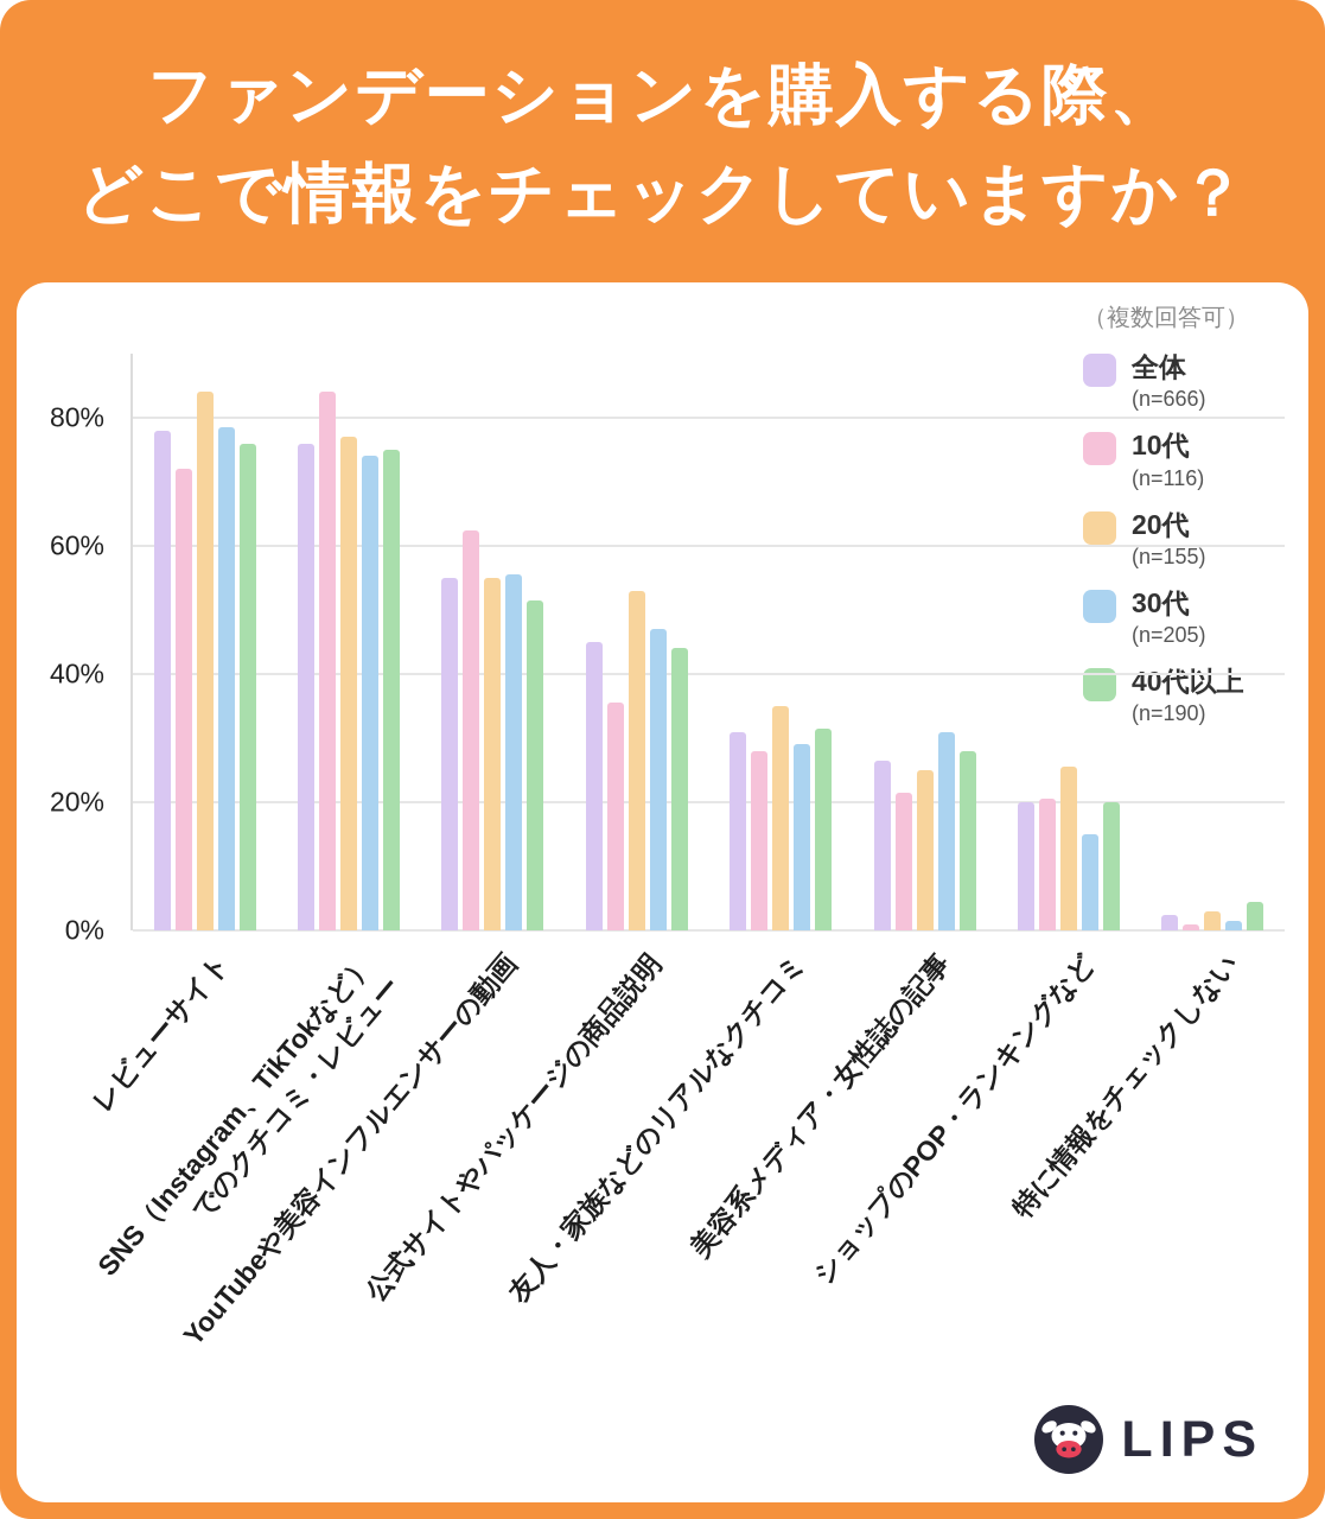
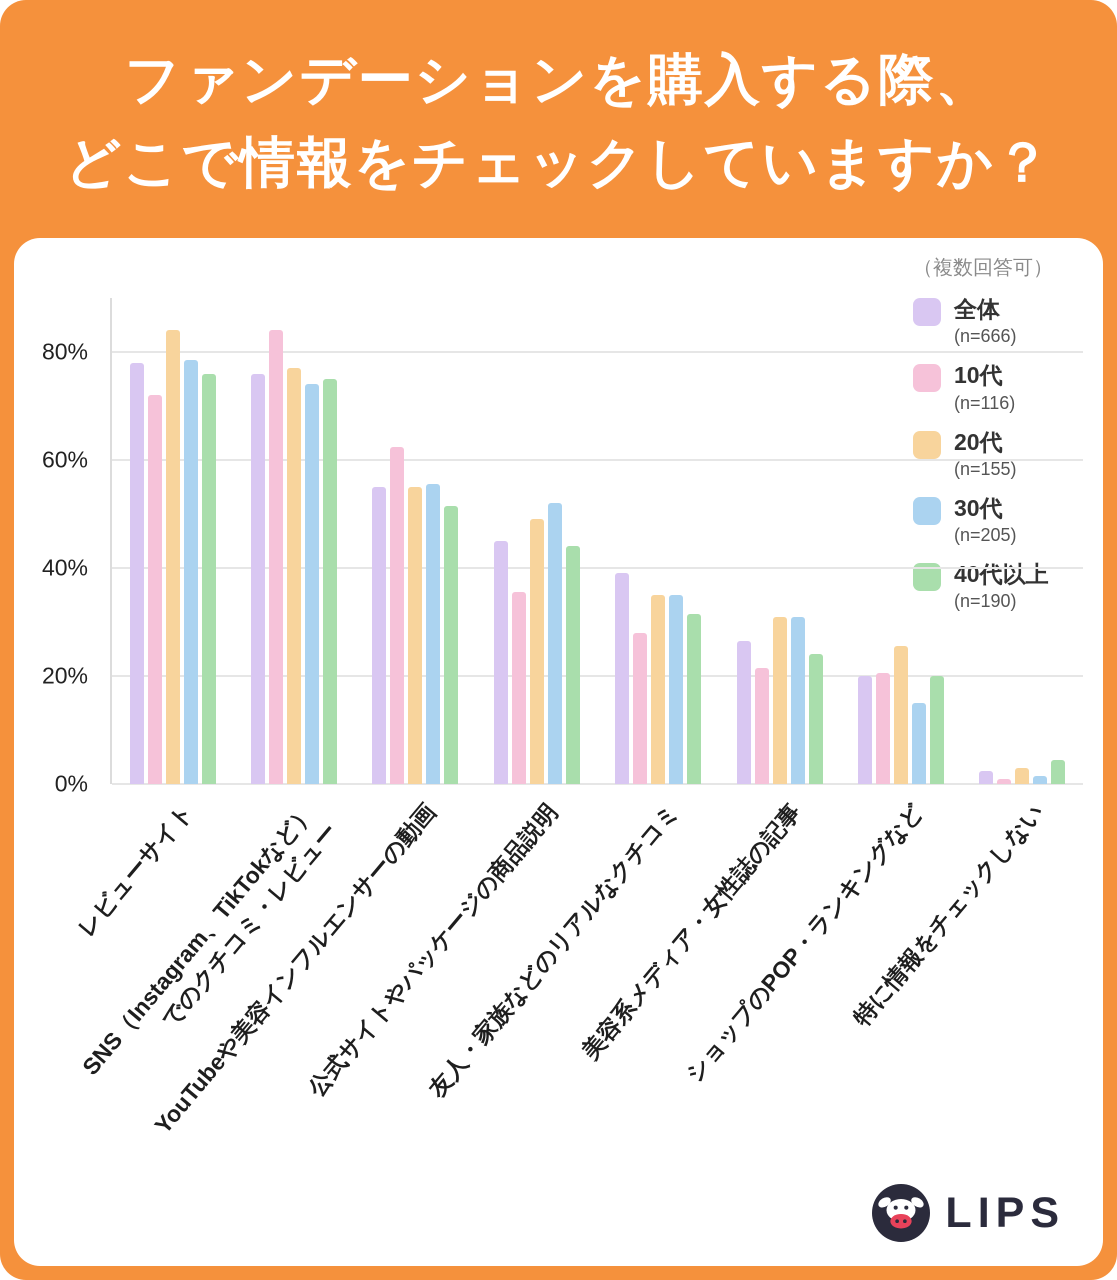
20代/公式サイトやパッケージの商品説明: 53% -> 49%
30代/公式サイトやパッケージの商品説明: 47% -> 52%
全体/友人・家族などのリアルなクチコミ: 31% -> 39%
30代/友人・家族などのリアルなクチコミ: 29% -> 35%
20代/美容系メディア・女性誌の記事: 25% -> 31%
40代以上/美容系メディア・女性誌の記事: 28% -> 24%
